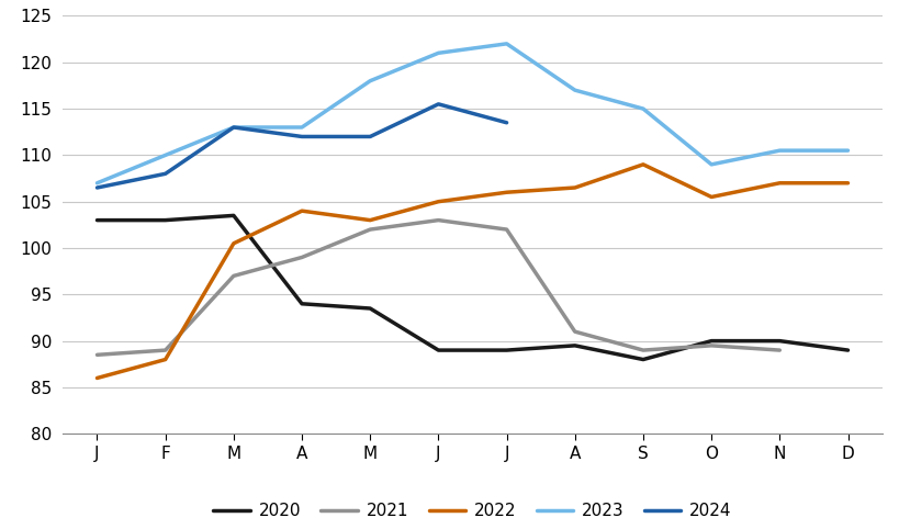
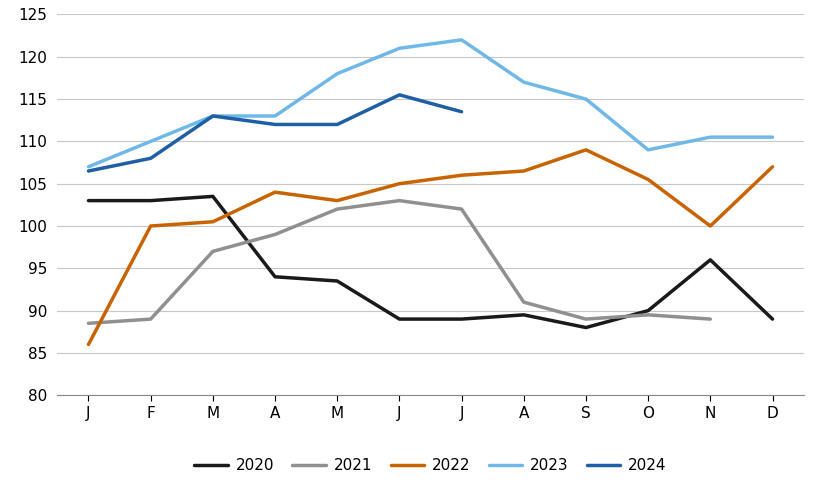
2022/F: 88.0 -> 100.0
2020/N: 90.0 -> 96.0
2022/N: 107.0 -> 100.0
